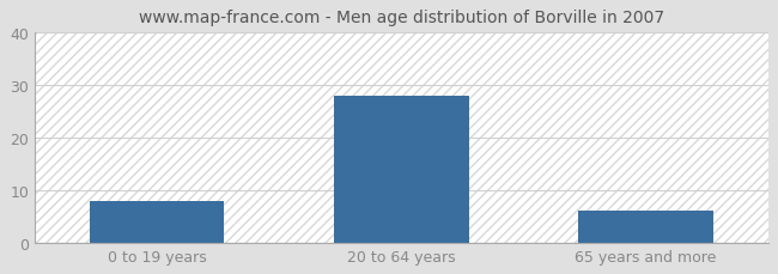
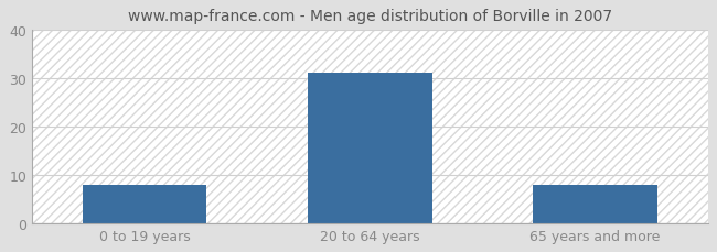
20 to 64 years: 28 -> 31
65 years and more: 6 -> 8
